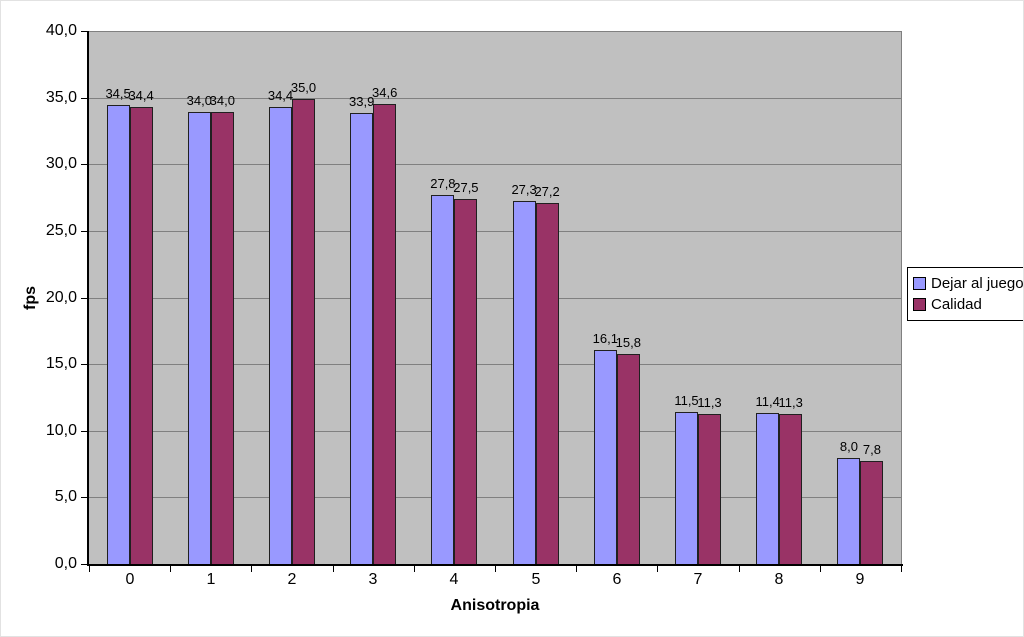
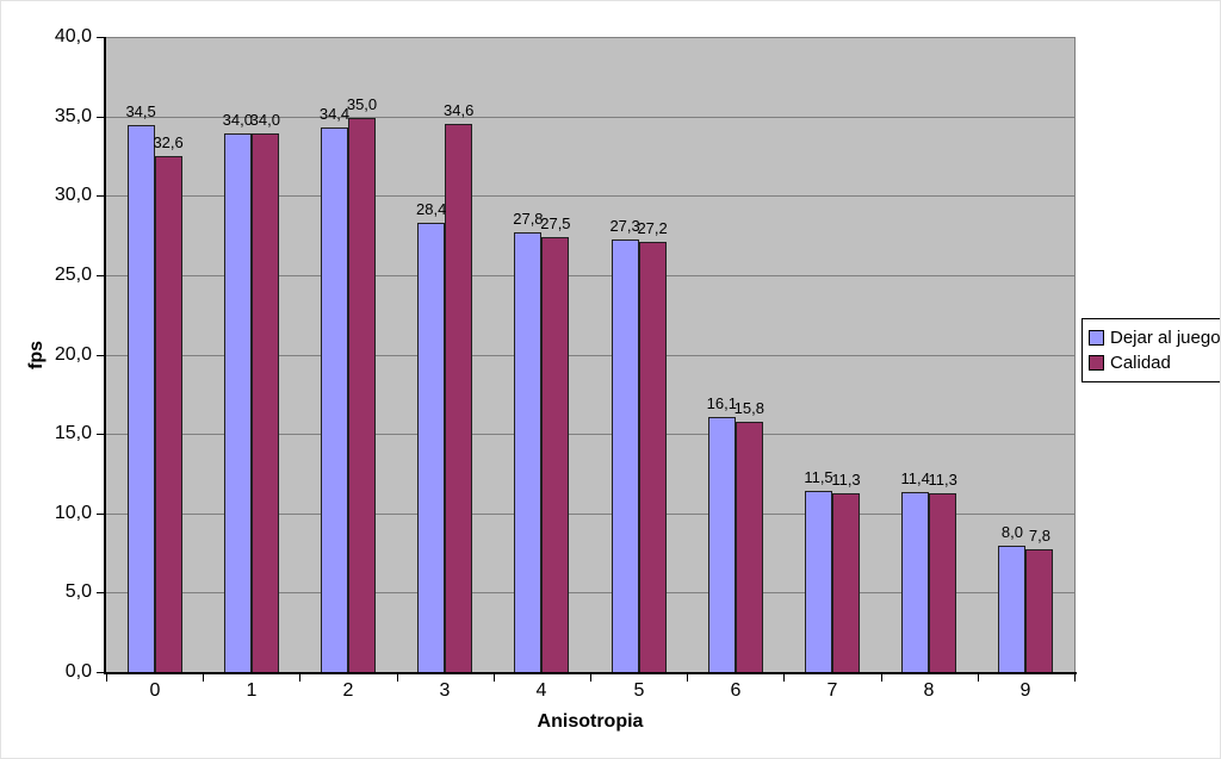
Calidad/0: 34,4 -> 32,6
Dejar al juego/3: 33,9 -> 28,4
